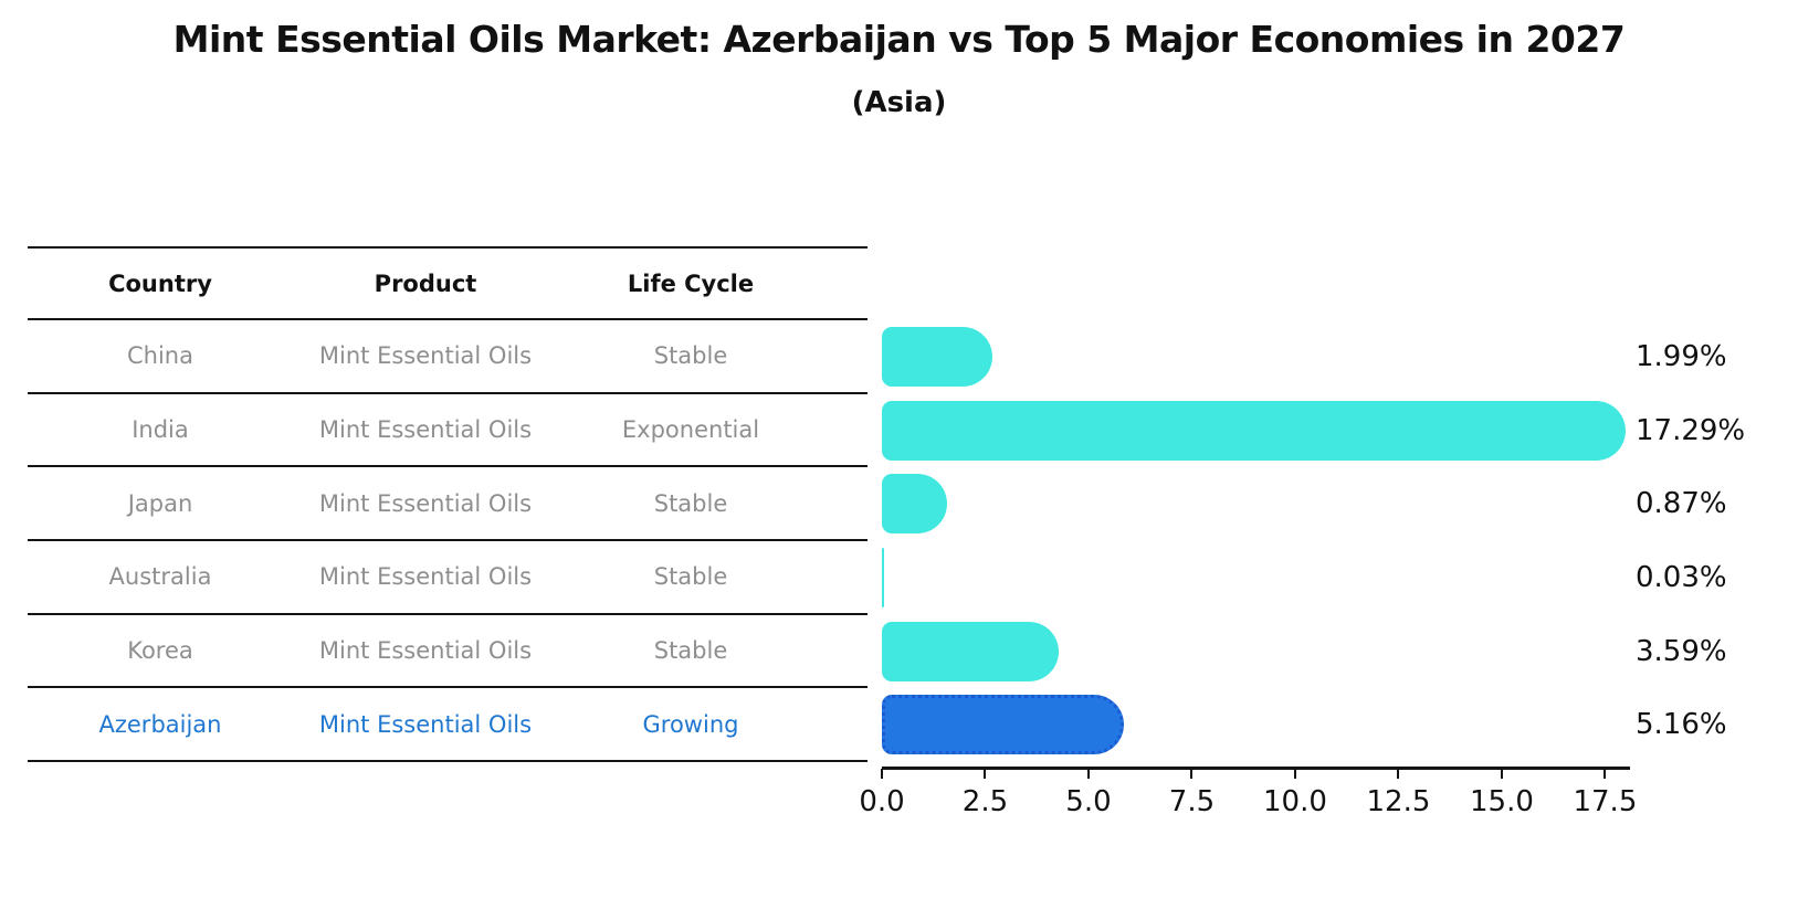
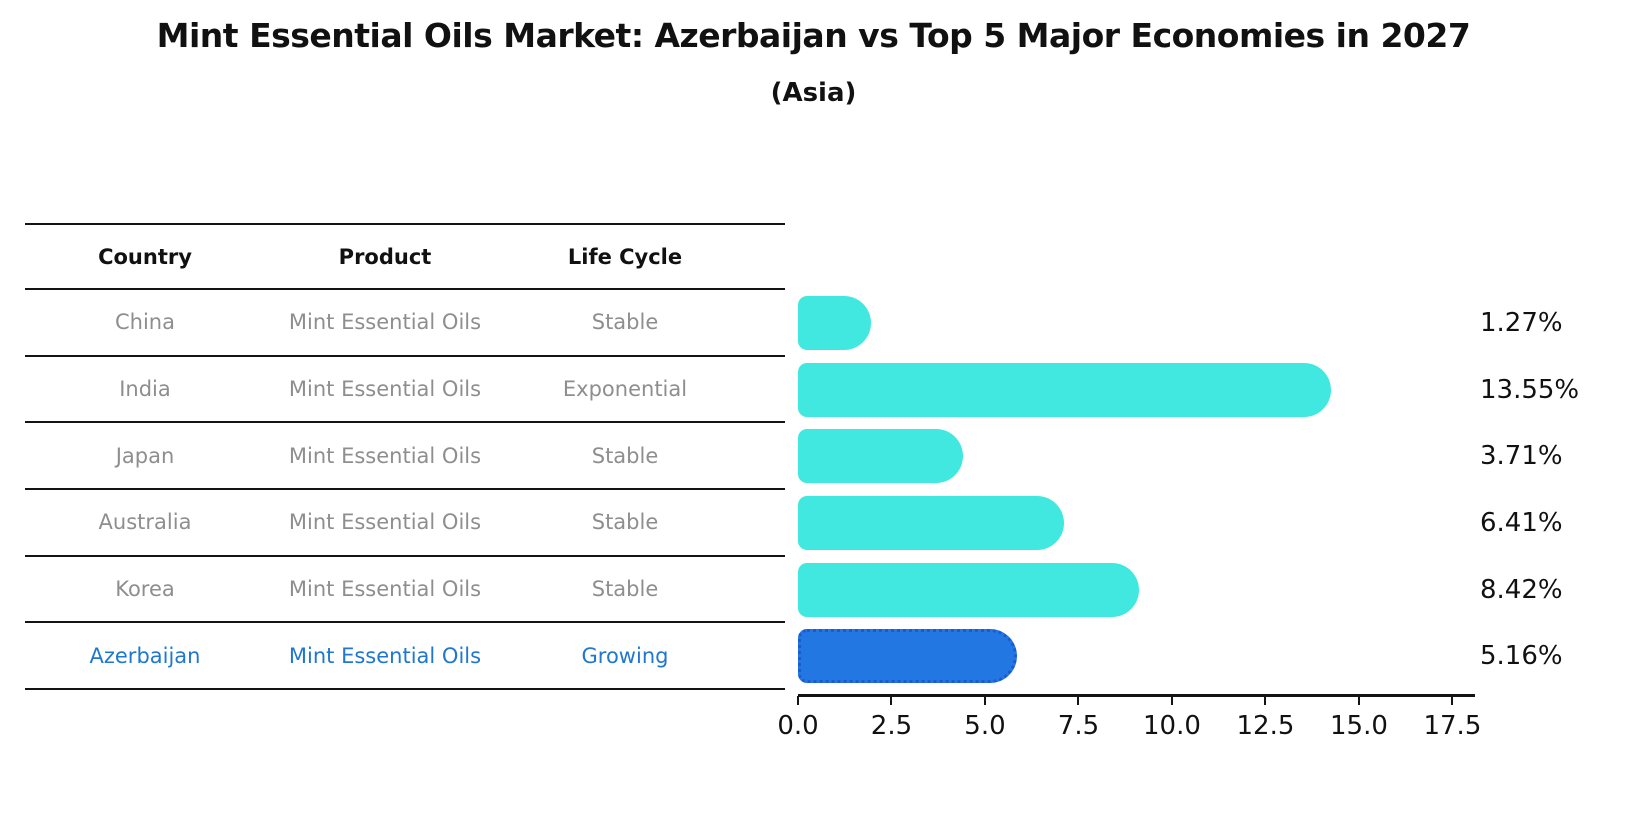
China: 1.99% -> 1.27%
India: 17.29% -> 13.55%
Japan: 0.87% -> 3.71%
Australia: 0.03% -> 6.41%
Korea: 3.59% -> 8.42%
